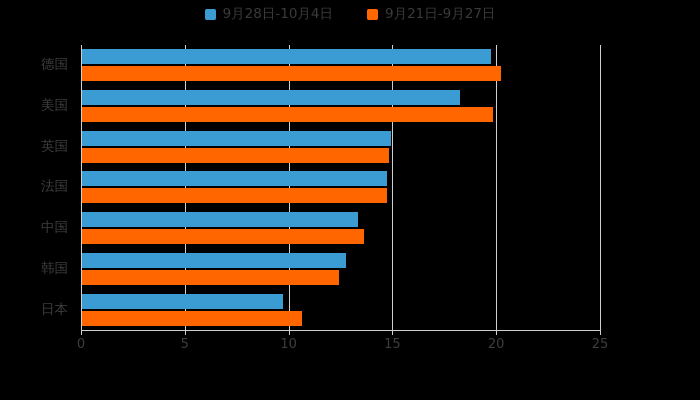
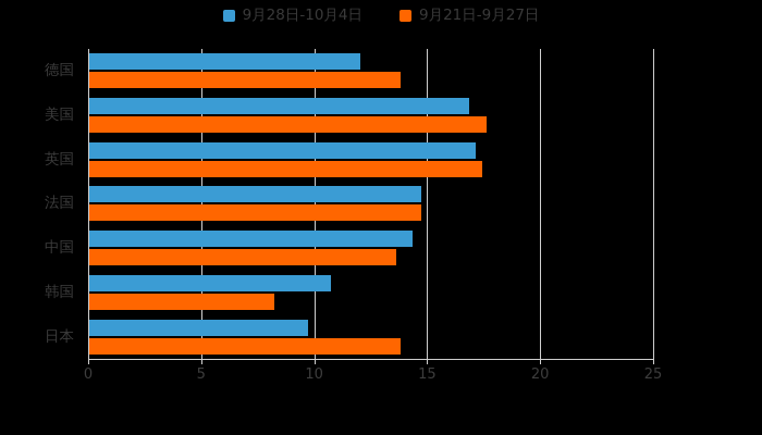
9月28日-10月4日/德国: 19.7 -> 12.0
9月21日-9月27日/德国: 20.2 -> 13.8
9月28日-10月4日/美国: 18.2 -> 16.8
9月21日-9月27日/美国: 19.8 -> 17.6
9月28日-10月4日/英国: 14.9 -> 17.1
9月21日-9月27日/英国: 14.8 -> 17.4
9月28日-10月4日/中国: 13.3 -> 14.3
9月28日-10月4日/韩国: 12.7 -> 10.7
9月21日-9月27日/韩国: 12.4 -> 8.2
9月21日-9月27日/日本: 10.6 -> 13.8
